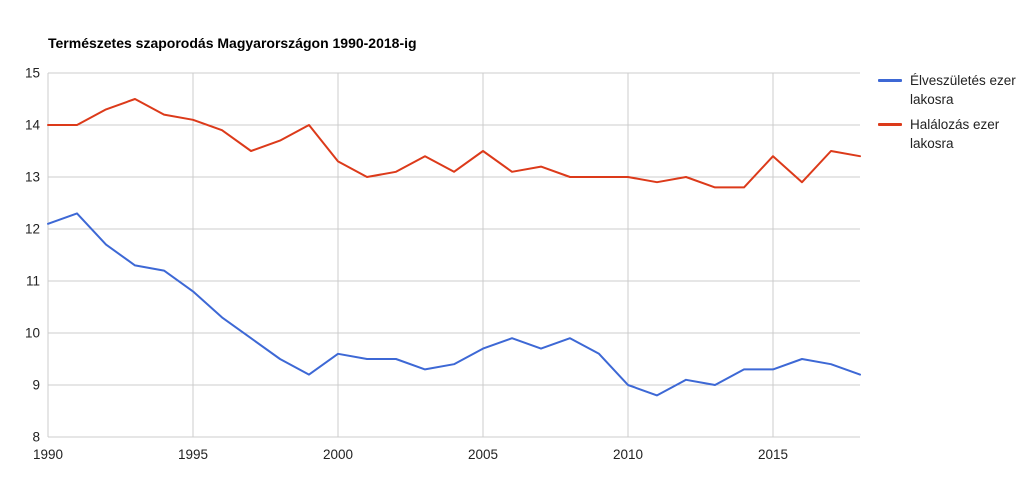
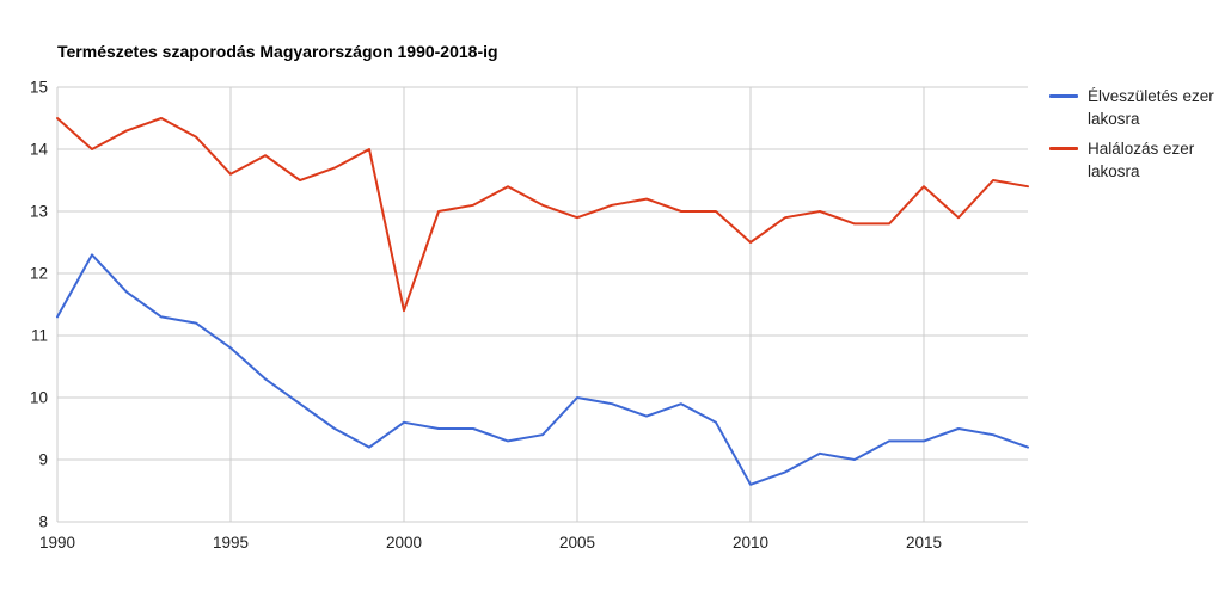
Élveszületés ezer lakosra/1990: 12.1 -> 11.3
Halálozás ezer lakosra/1990: 14.0 -> 14.5
Halálozás ezer lakosra/1995: 14.1 -> 13.6
Halálozás ezer lakosra/2000: 13.3 -> 11.4
Élveszületés ezer lakosra/2005: 9.7 -> 10.0
Halálozás ezer lakosra/2005: 13.5 -> 12.9
Élveszületés ezer lakosra/2010: 9.0 -> 8.6
Halálozás ezer lakosra/2010: 13.0 -> 12.5
